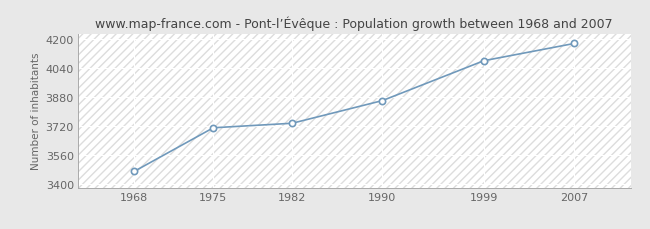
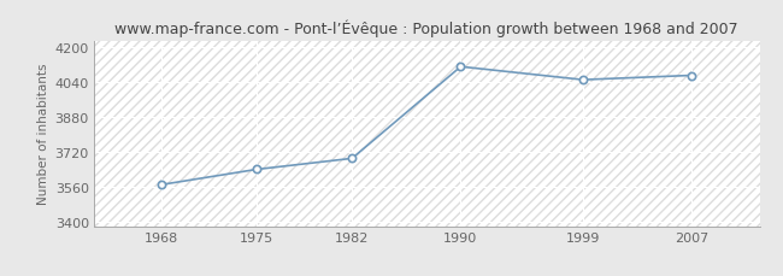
1968: 3470 -> 3570
1975: 3710 -> 3640
1982: 3740 -> 3690
1990: 3860 -> 4110
1999: 4080 -> 4050
2007: 4180 -> 4070
